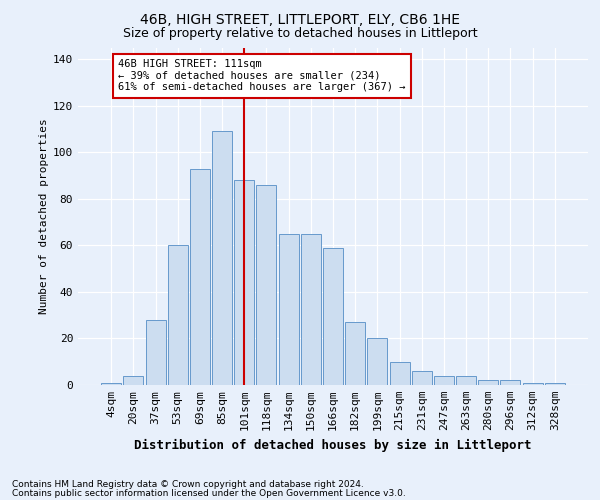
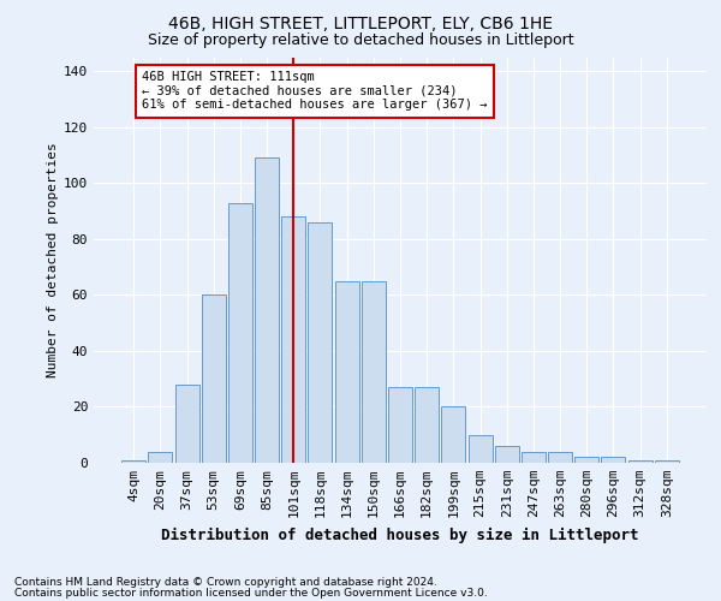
166sqm: 59 -> 27
